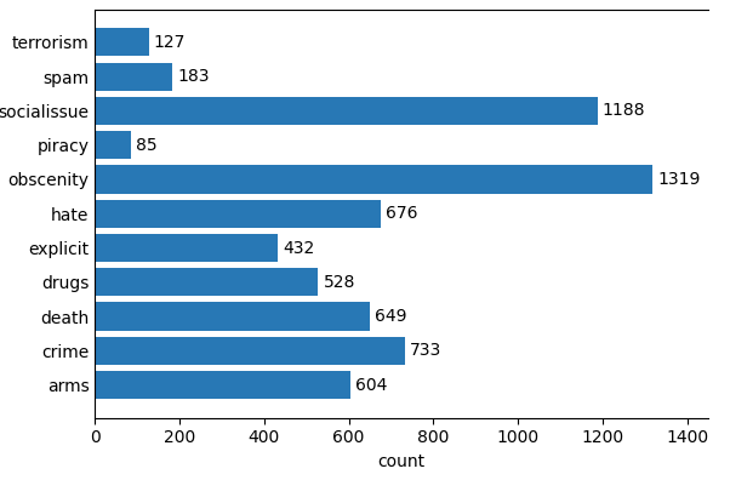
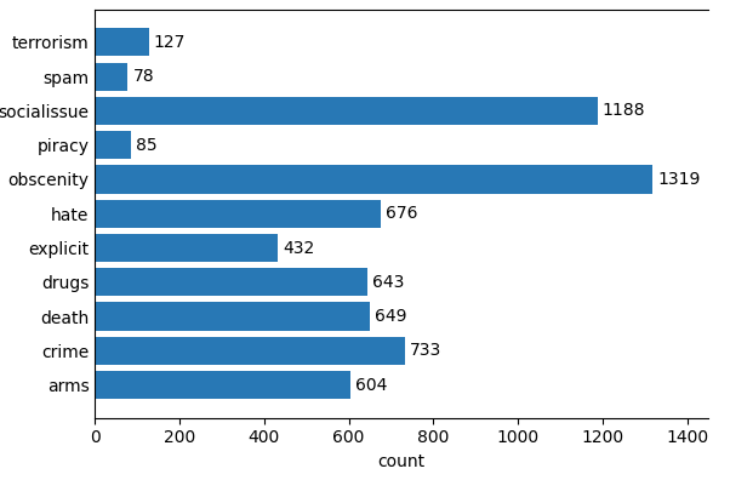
spam: 183 -> 78
drugs: 528 -> 643
